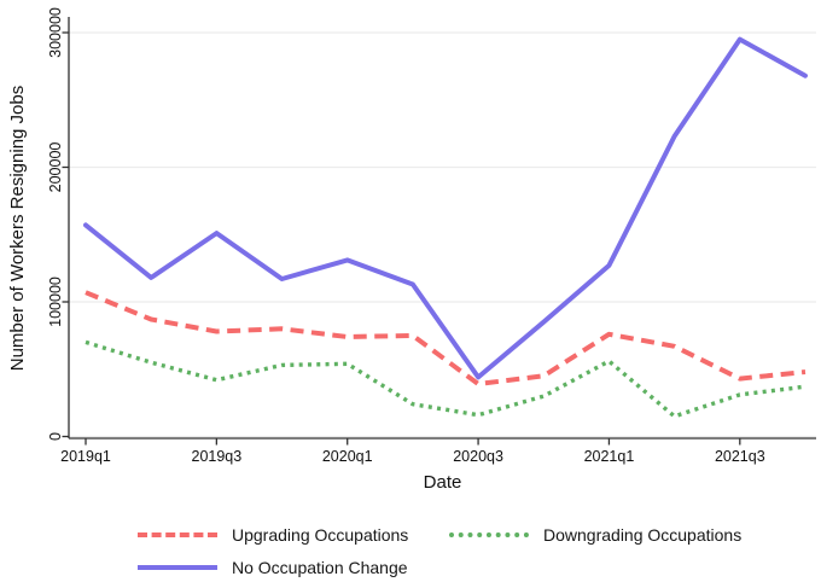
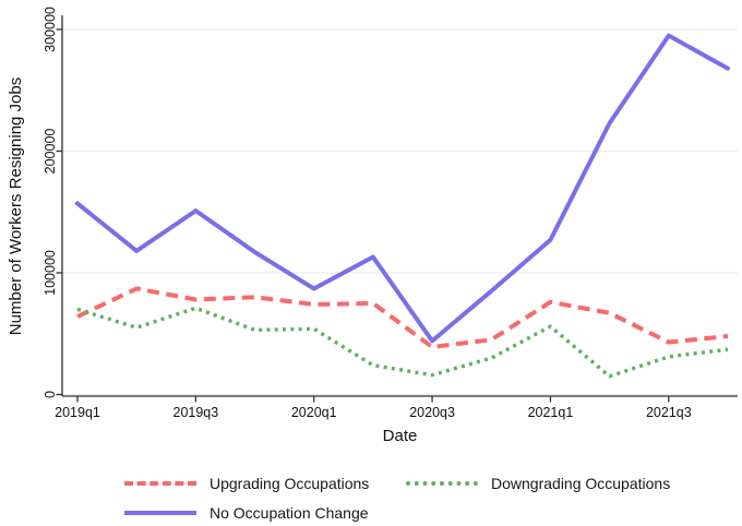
Upgrading Occupations/2019q1: 107000 -> 64000
Downgrading Occupations/2019q3: 42000 -> 71000
No Occupation Change/2020q1: 131000 -> 87000
